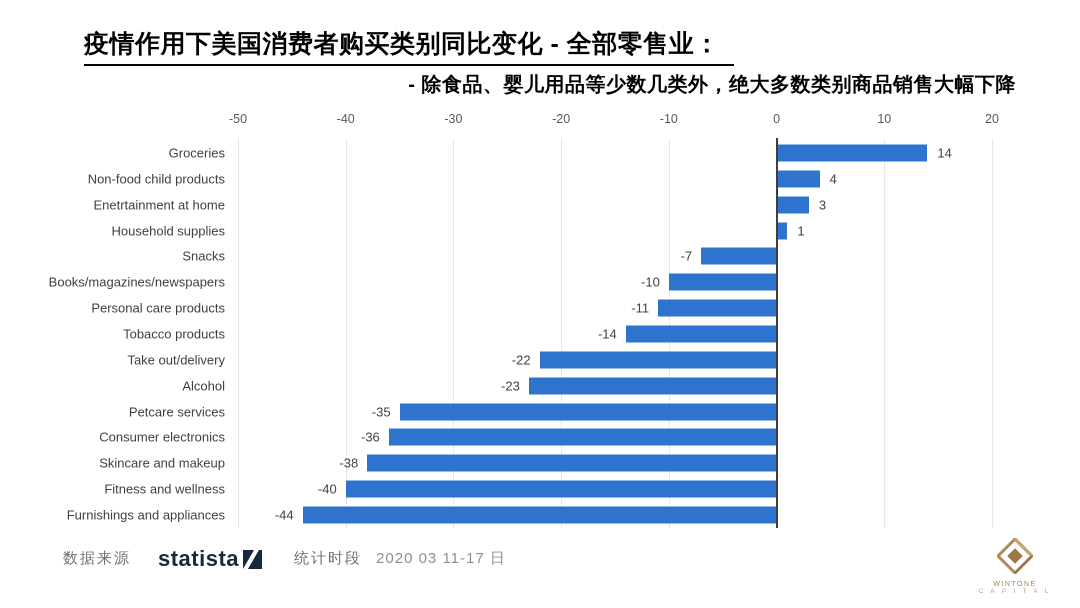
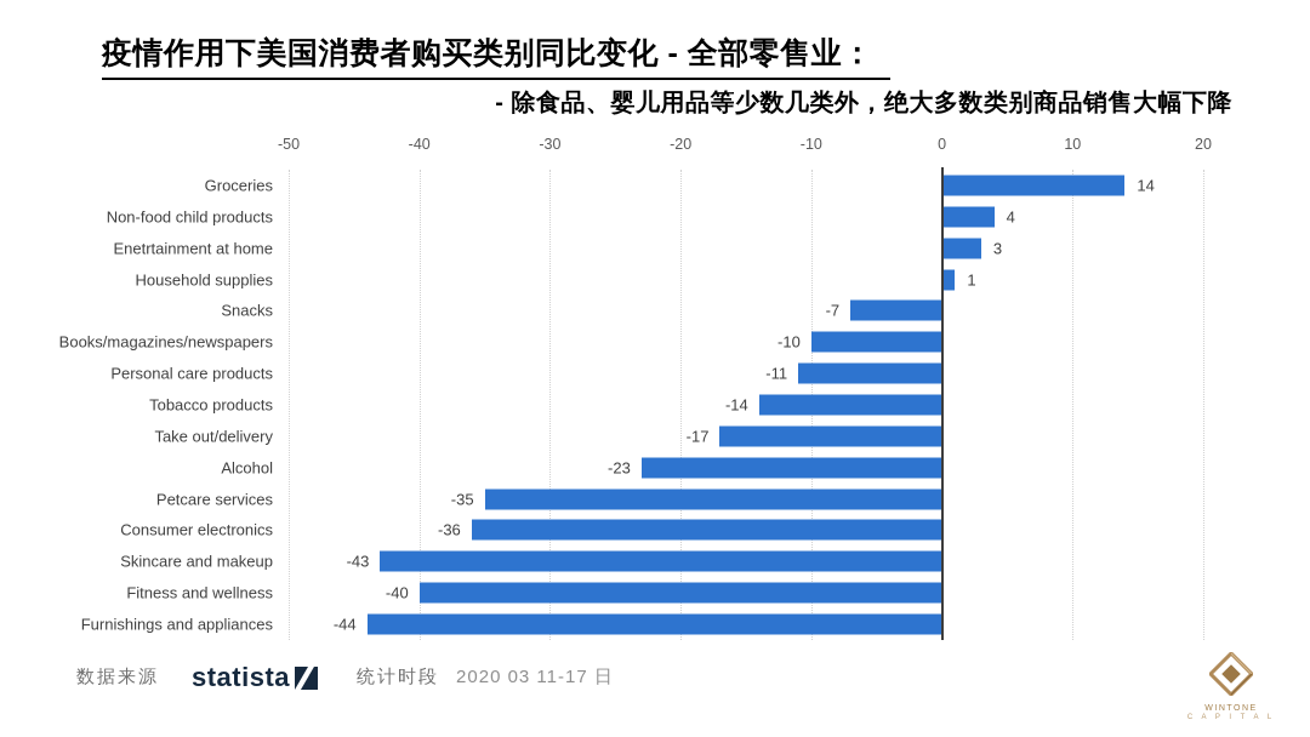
Take out/delivery: -22 -> -17
Skincare and makeup: -38 -> -43
